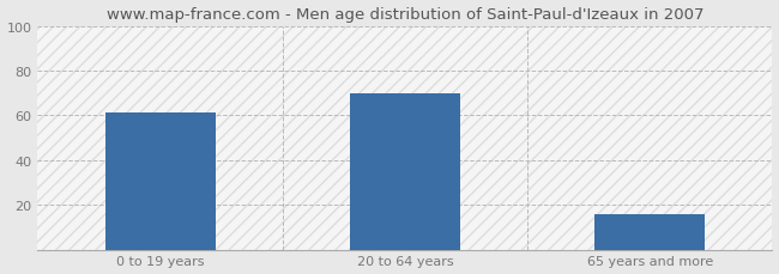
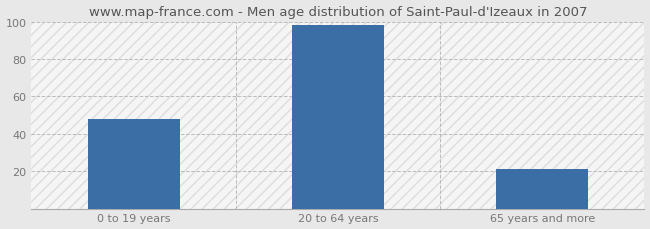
0 to 19 years: 61 -> 48
20 to 64 years: 70 -> 98
65 years and more: 16 -> 21
